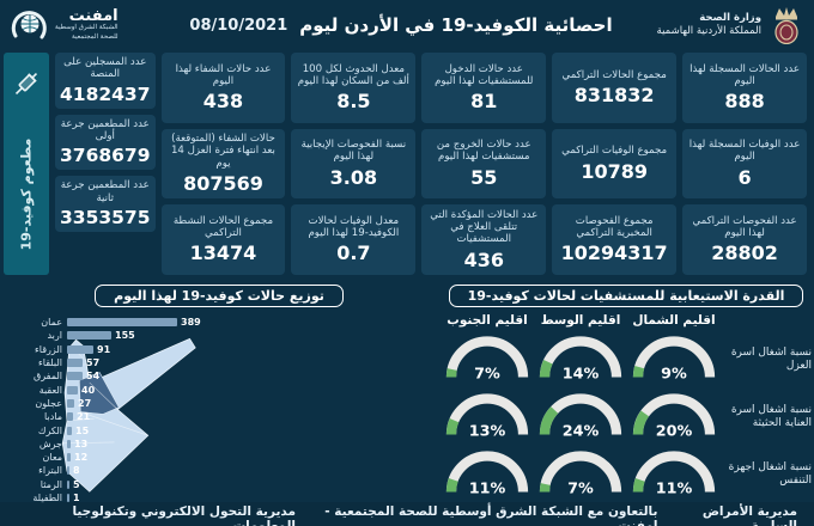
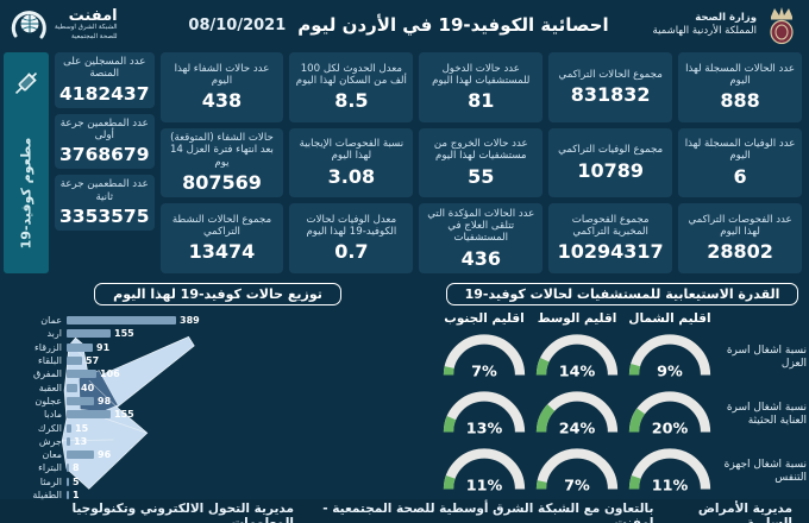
توزيع حالات كوفيد-19 لهذا اليوم/المفرق: 54 -> 106
توزيع حالات كوفيد-19 لهذا اليوم/عجلون: 27 -> 98
توزيع حالات كوفيد-19 لهذا اليوم/مادبا: 21 -> 155
توزيع حالات كوفيد-19 لهذا اليوم/معان: 12 -> 96
